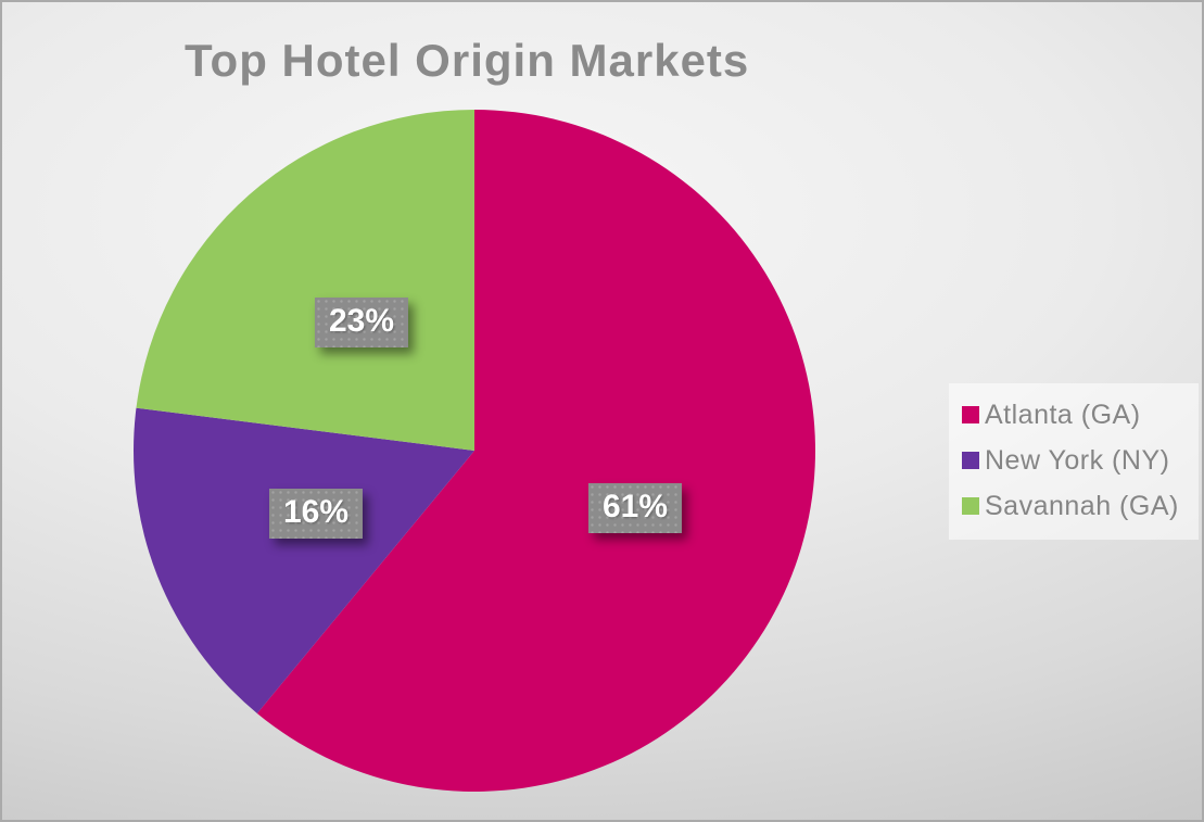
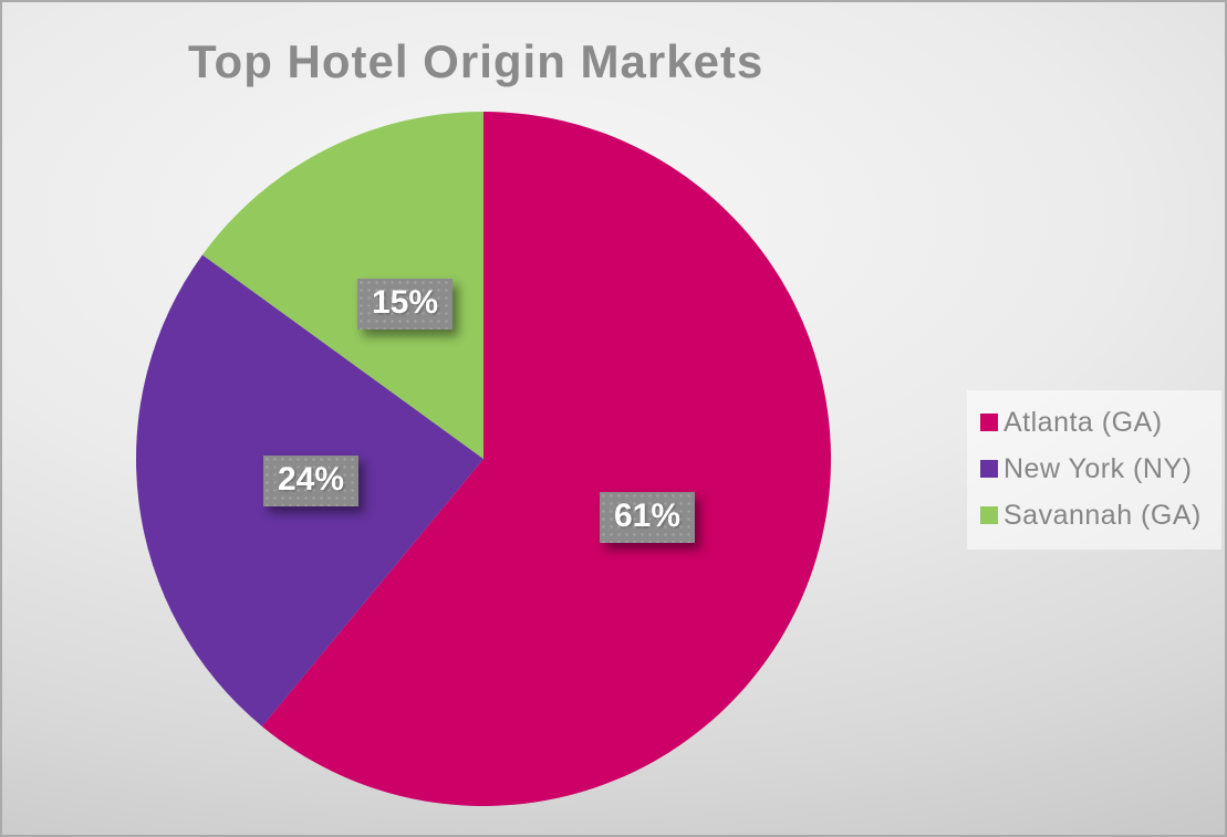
New York (NY): 16% -> 24%
Savannah (GA): 23% -> 15%
